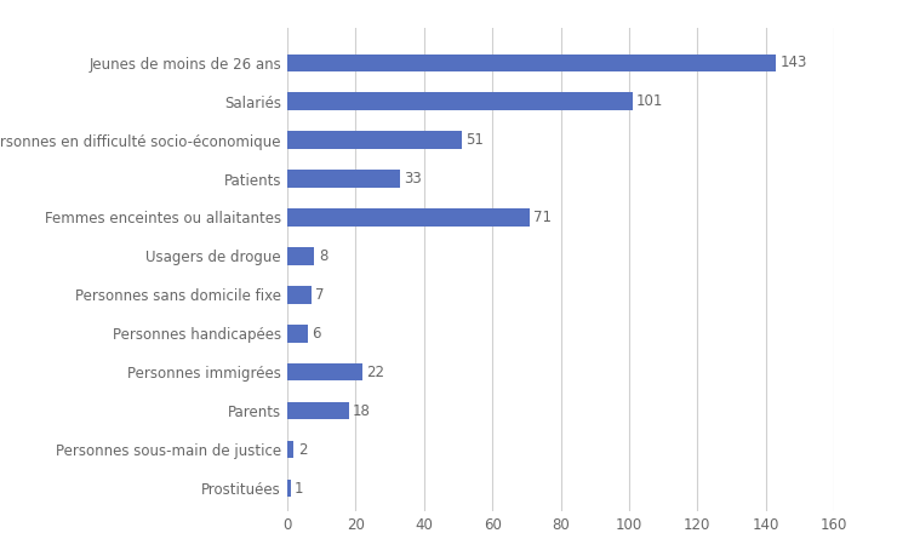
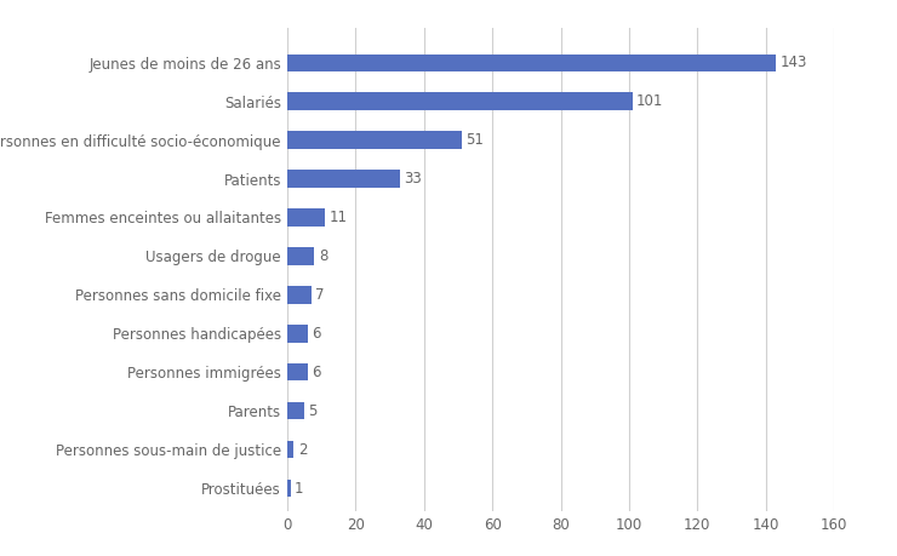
Femmes enceintes ou allaitantes: 71 -> 11
Personnes immigrées: 22 -> 6
Parents: 18 -> 5
